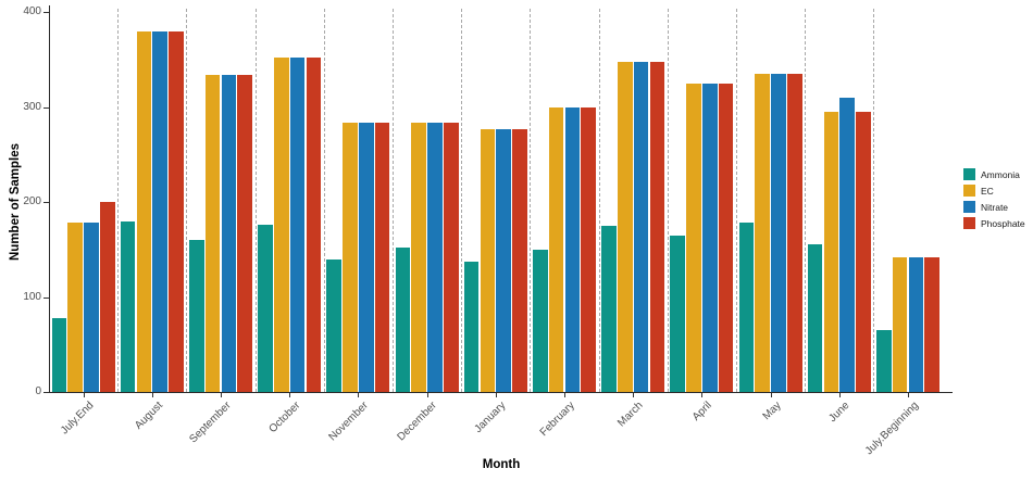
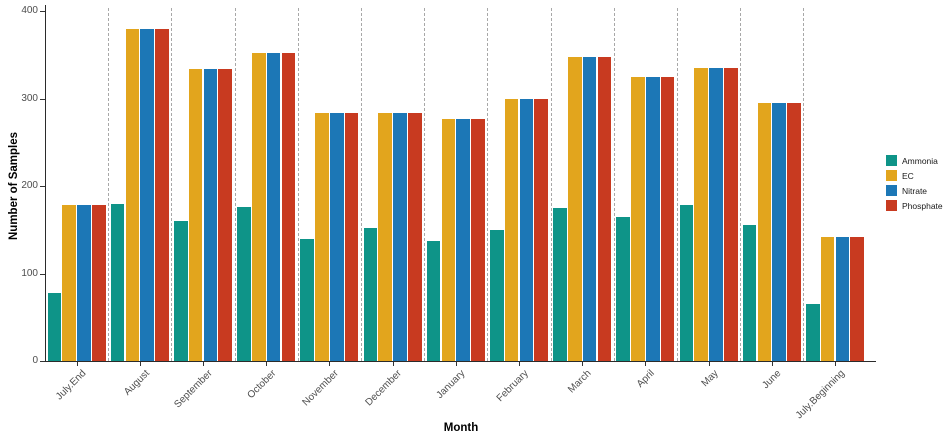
Phosphate/July.End: 200 -> 180
Nitrate/June: 310 -> 300
